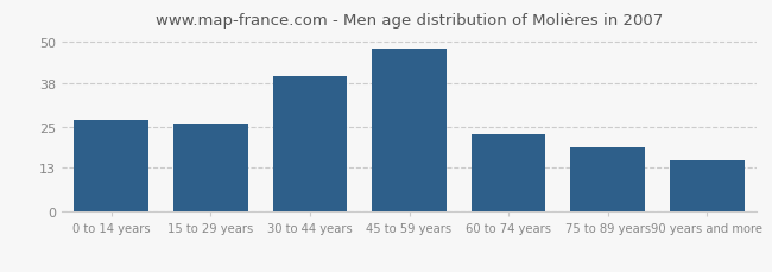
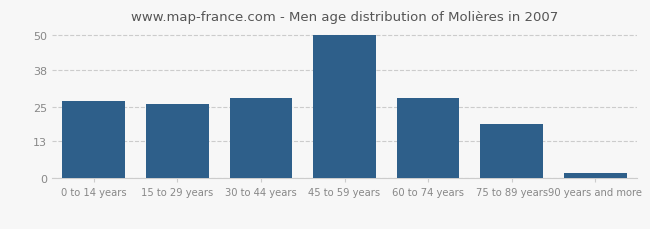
30 to 44 years: 40 -> 28
45 to 59 years: 48 -> 50
60 to 74 years: 23 -> 28
90 years and more: 15 -> 2
